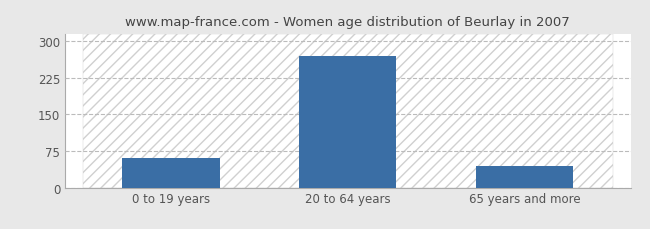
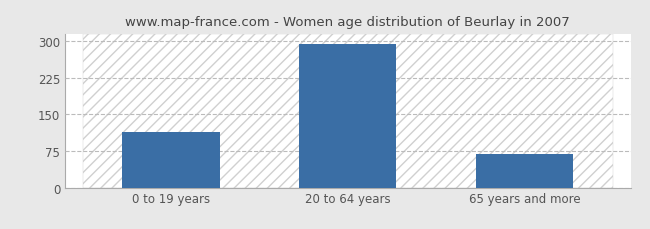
0 to 19 years: 60 -> 113
20 to 64 years: 270 -> 293
65 years and more: 45 -> 68
